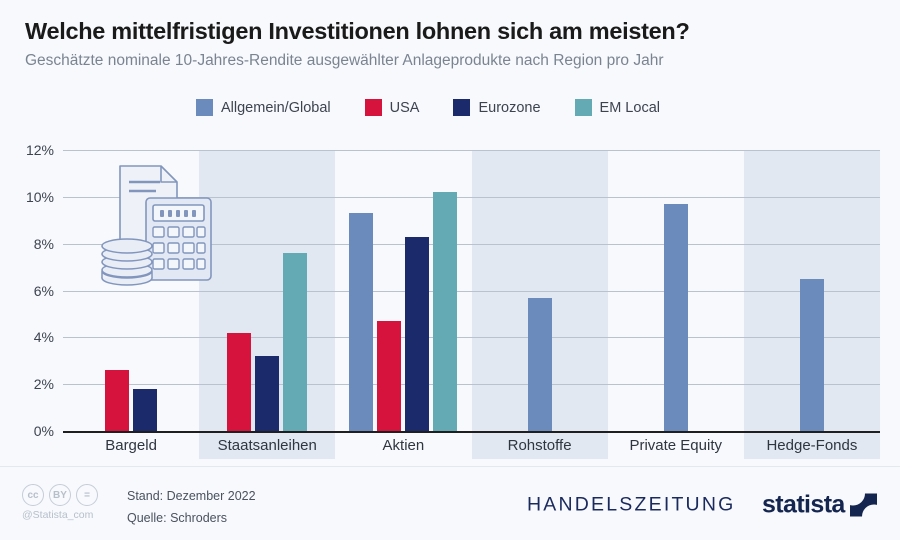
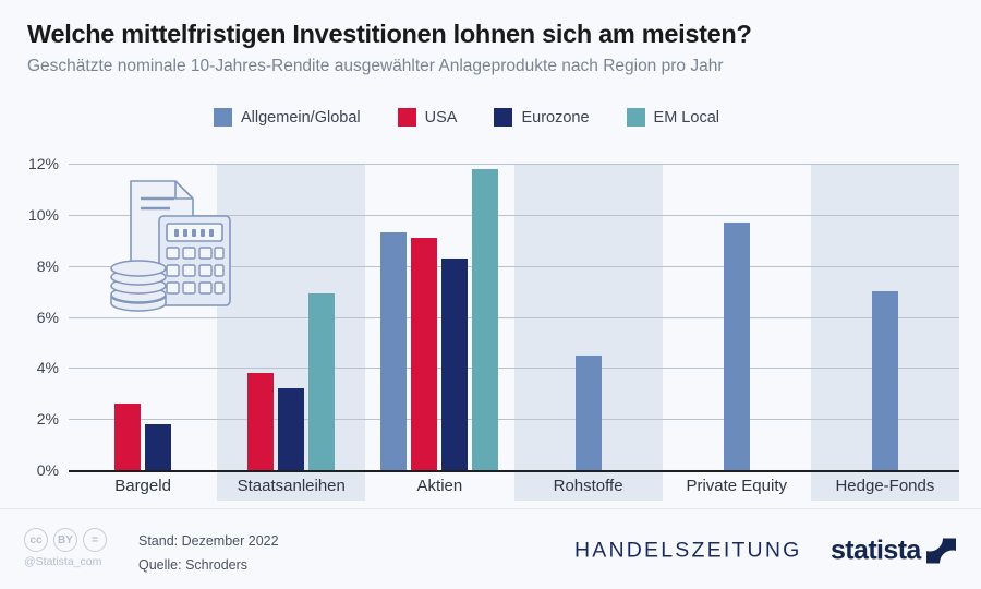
USA/Staatsanleihen: 4.2% -> 3.8%
EM Local/Staatsanleihen: 7.6% -> 6.9%
USA/Aktien: 4.7% -> 9.1%
EM Local/Aktien: 10.2% -> 11.8%
Allgemein/Global/Rohstoffe: 5.7% -> 4.5%
Allgemein/Global/Hedge-Fonds: 6.5% -> 7.0%
